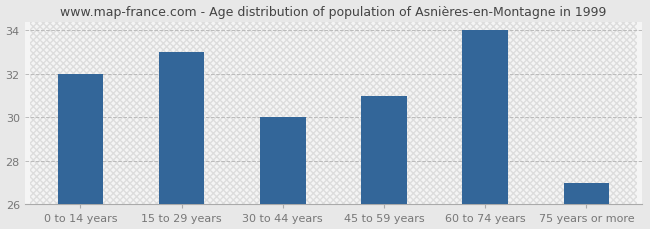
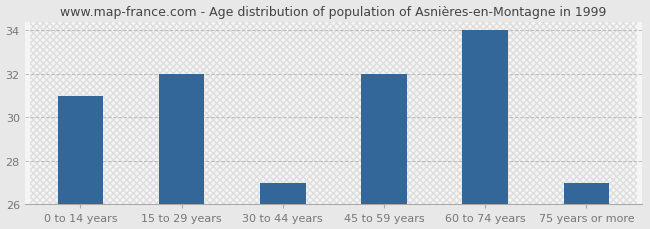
0 to 14 years: 32 -> 31
15 to 29 years: 33 -> 32
30 to 44 years: 30 -> 27
45 to 59 years: 31 -> 32
